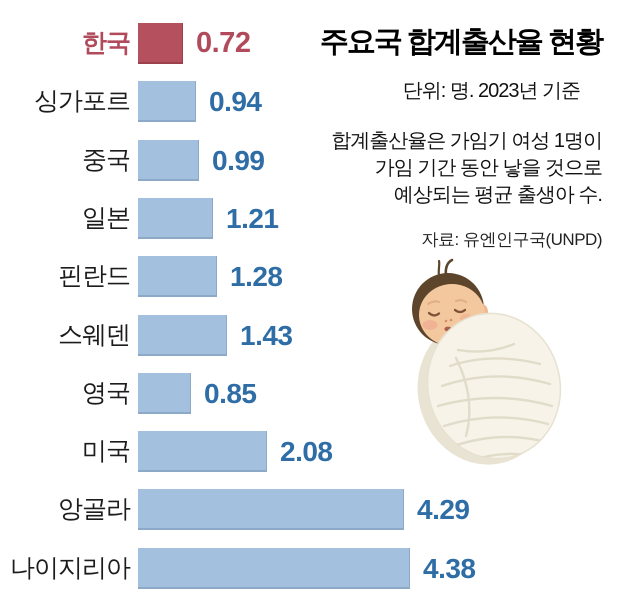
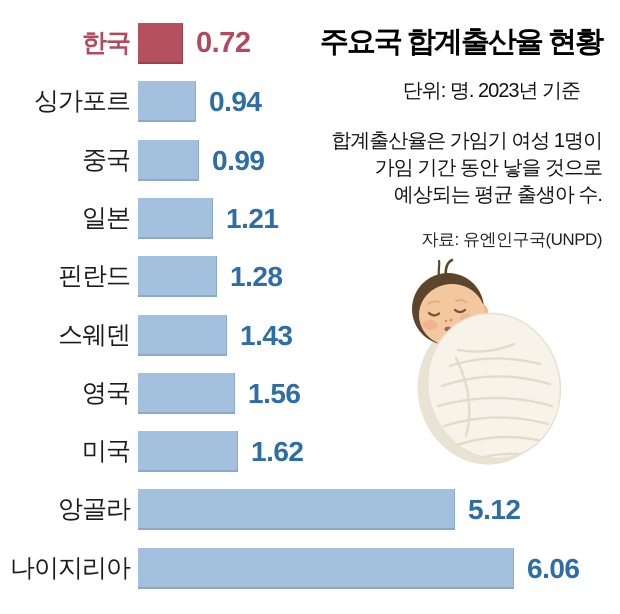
영국: 0.85 -> 1.56
미국: 2.08 -> 1.62
앙골라: 4.29 -> 5.12
나이지리아: 4.38 -> 6.06
